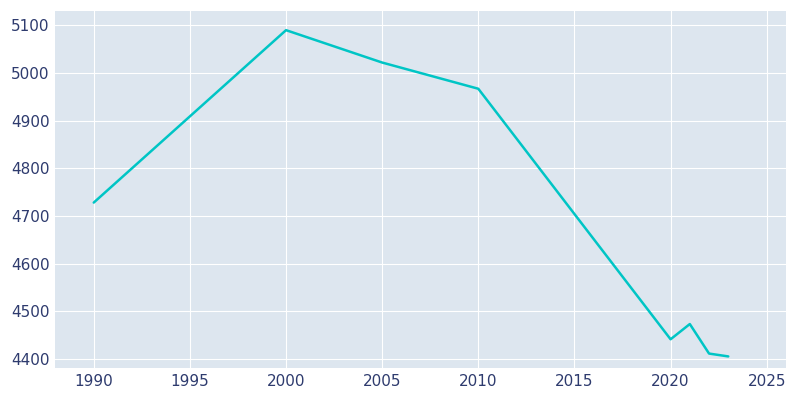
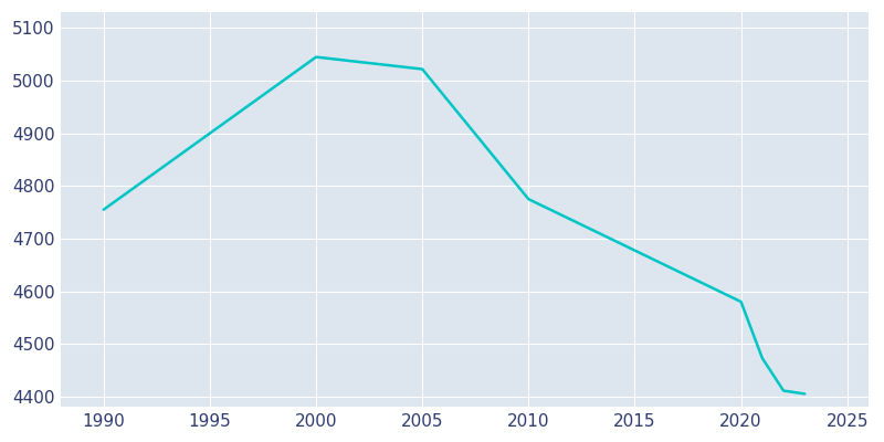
1990: 4728 -> 4755
2000: 5090 -> 5045
2010: 4967 -> 4775
2020: 4441 -> 4580
